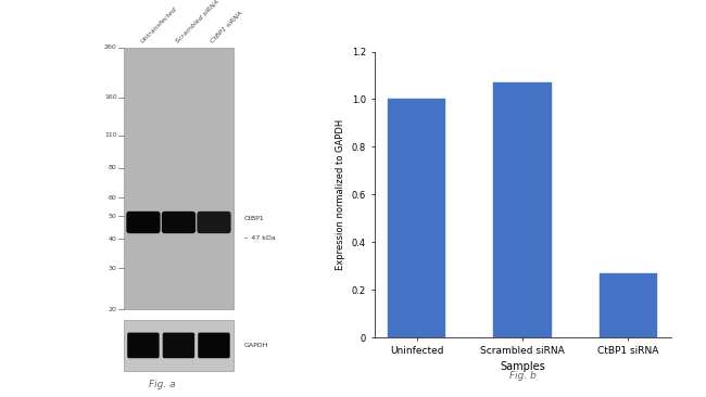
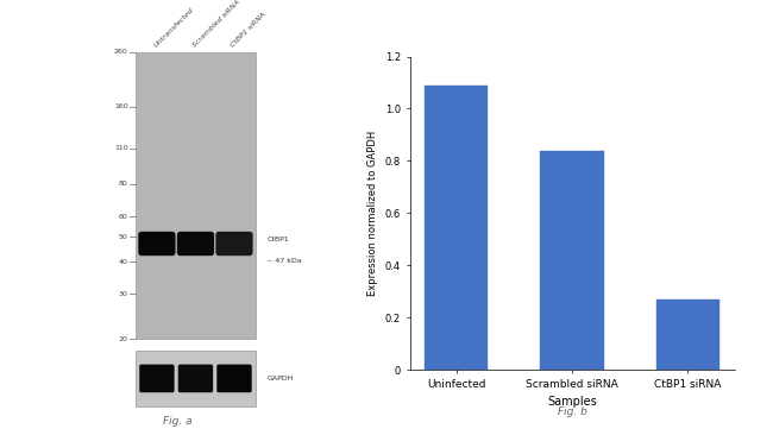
Uninfected: 1.00 -> 1.09
Scrambled siRNA: 1.07 -> 0.84
